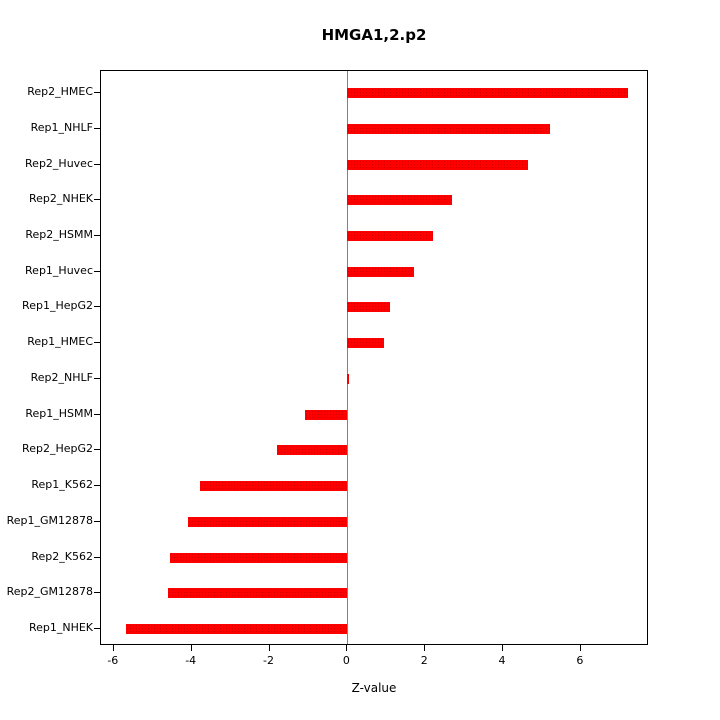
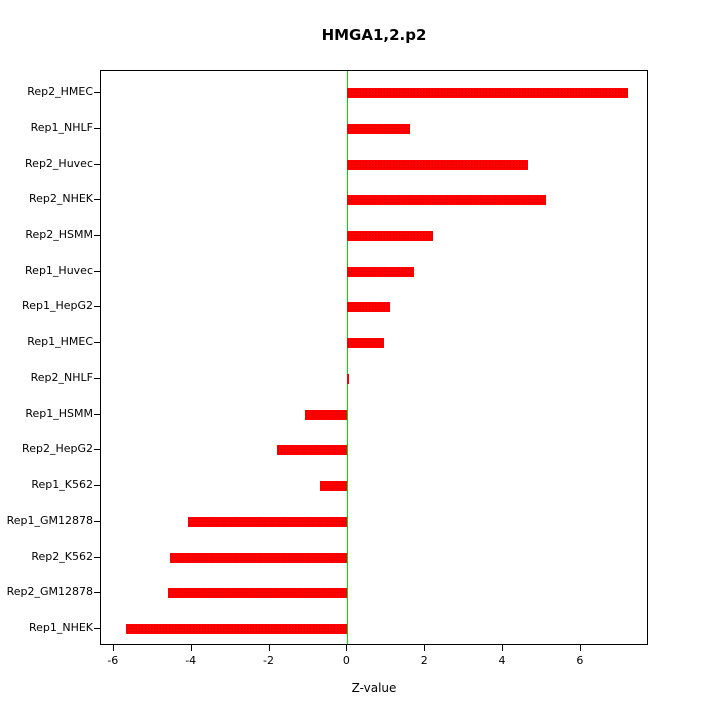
Rep1_NHLF: 5.2 -> 1.6
Rep2_NHEK: 2.7 -> 5.1
Rep1_K562: -3.8 -> -0.7
